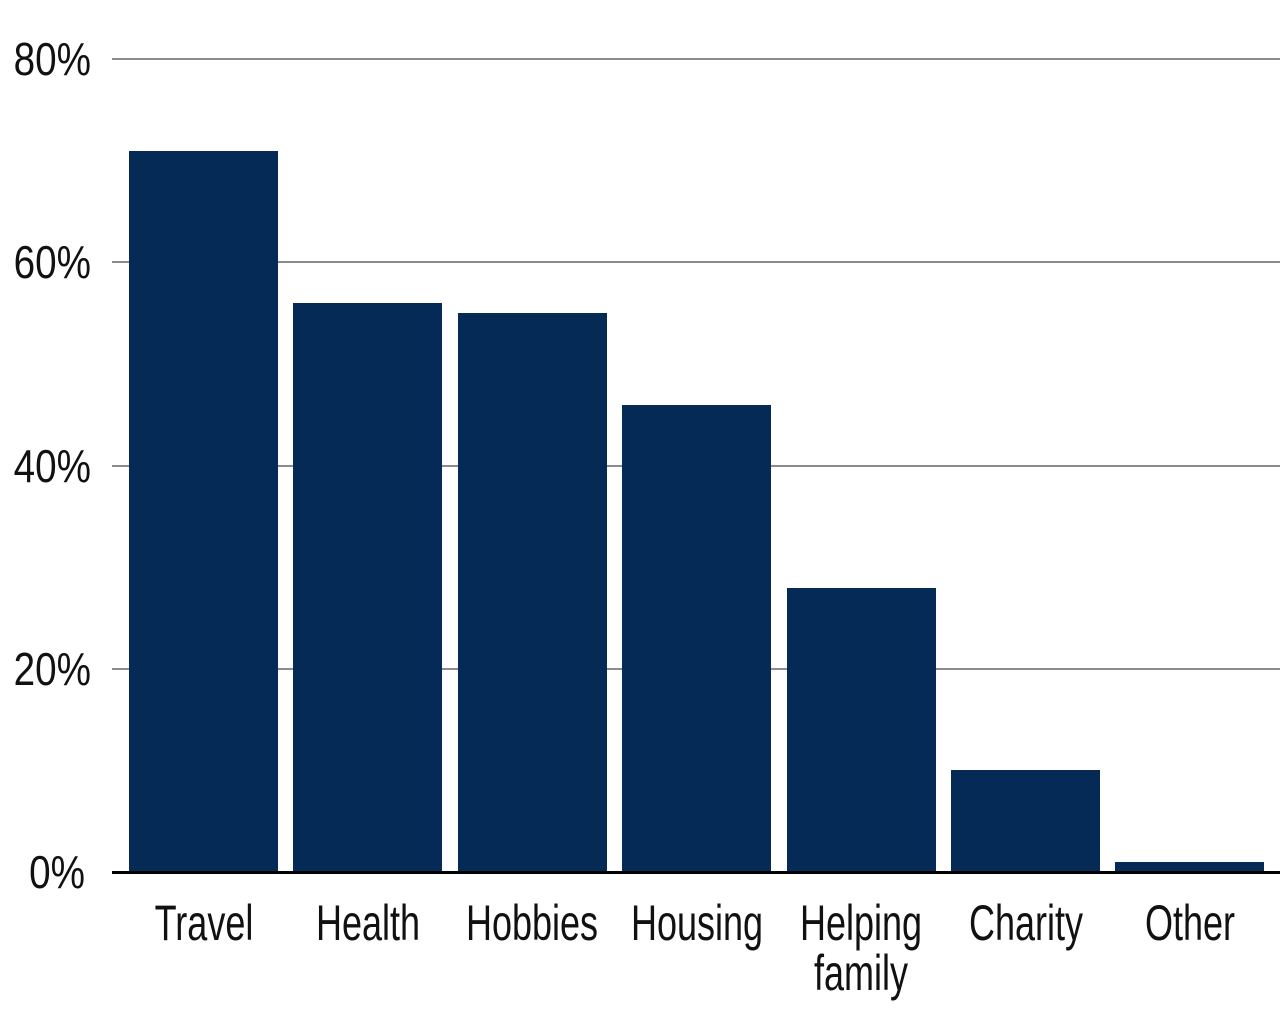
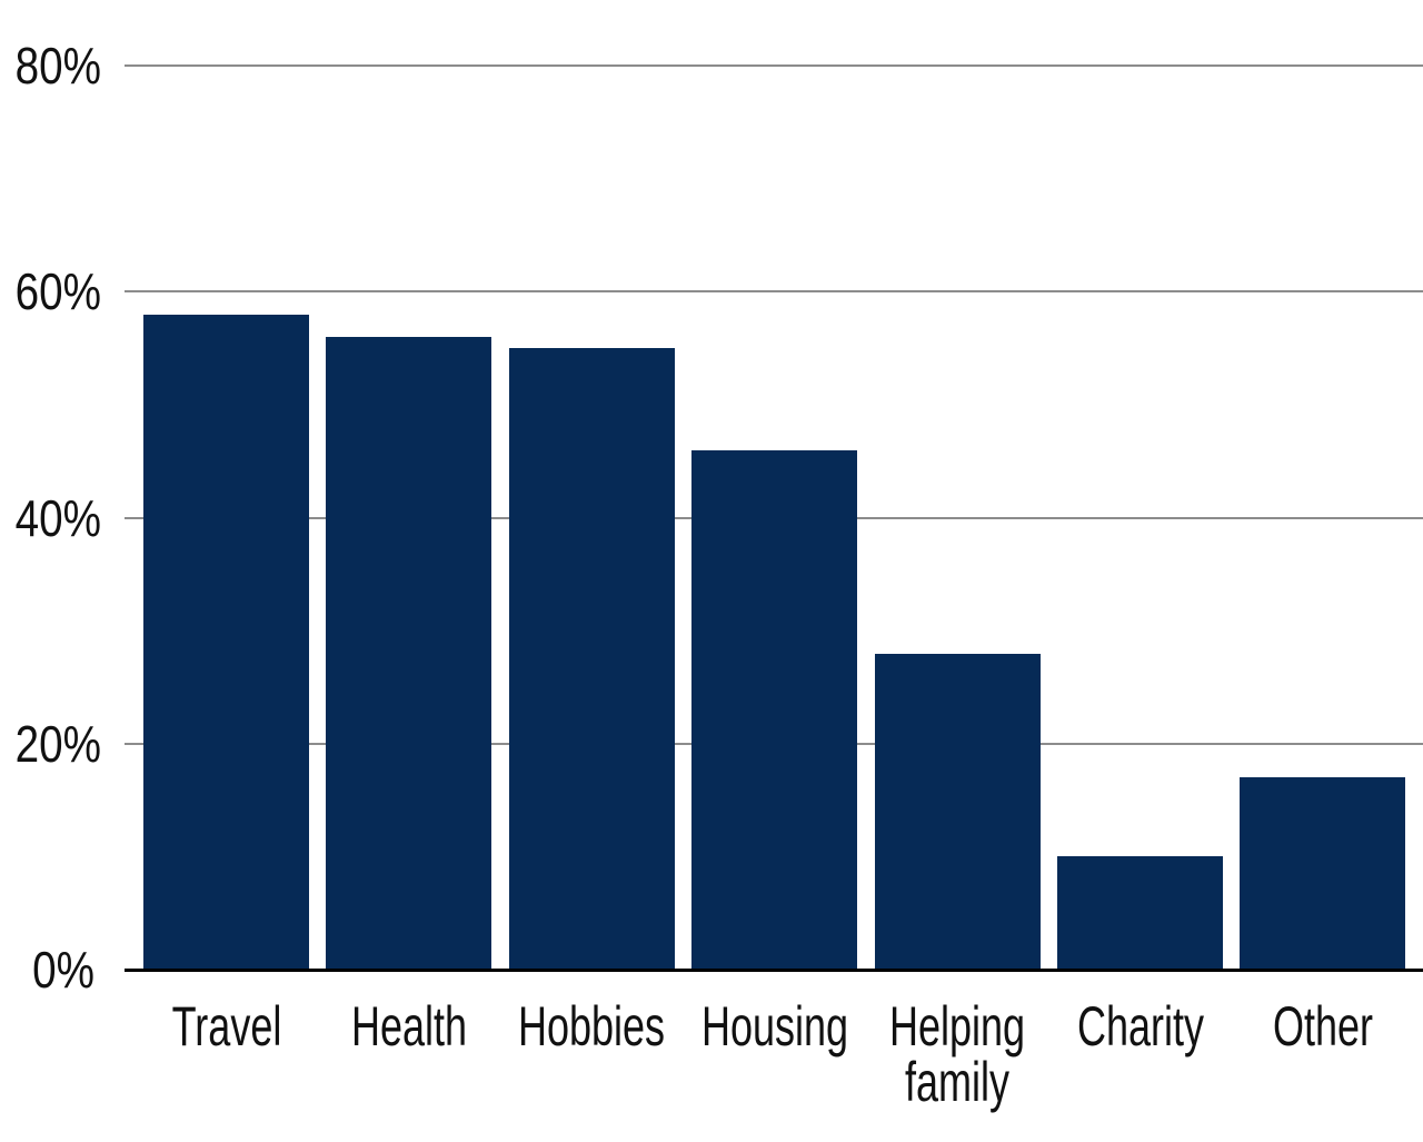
Travel: 71% -> 58%
Other: 1% -> 17%
